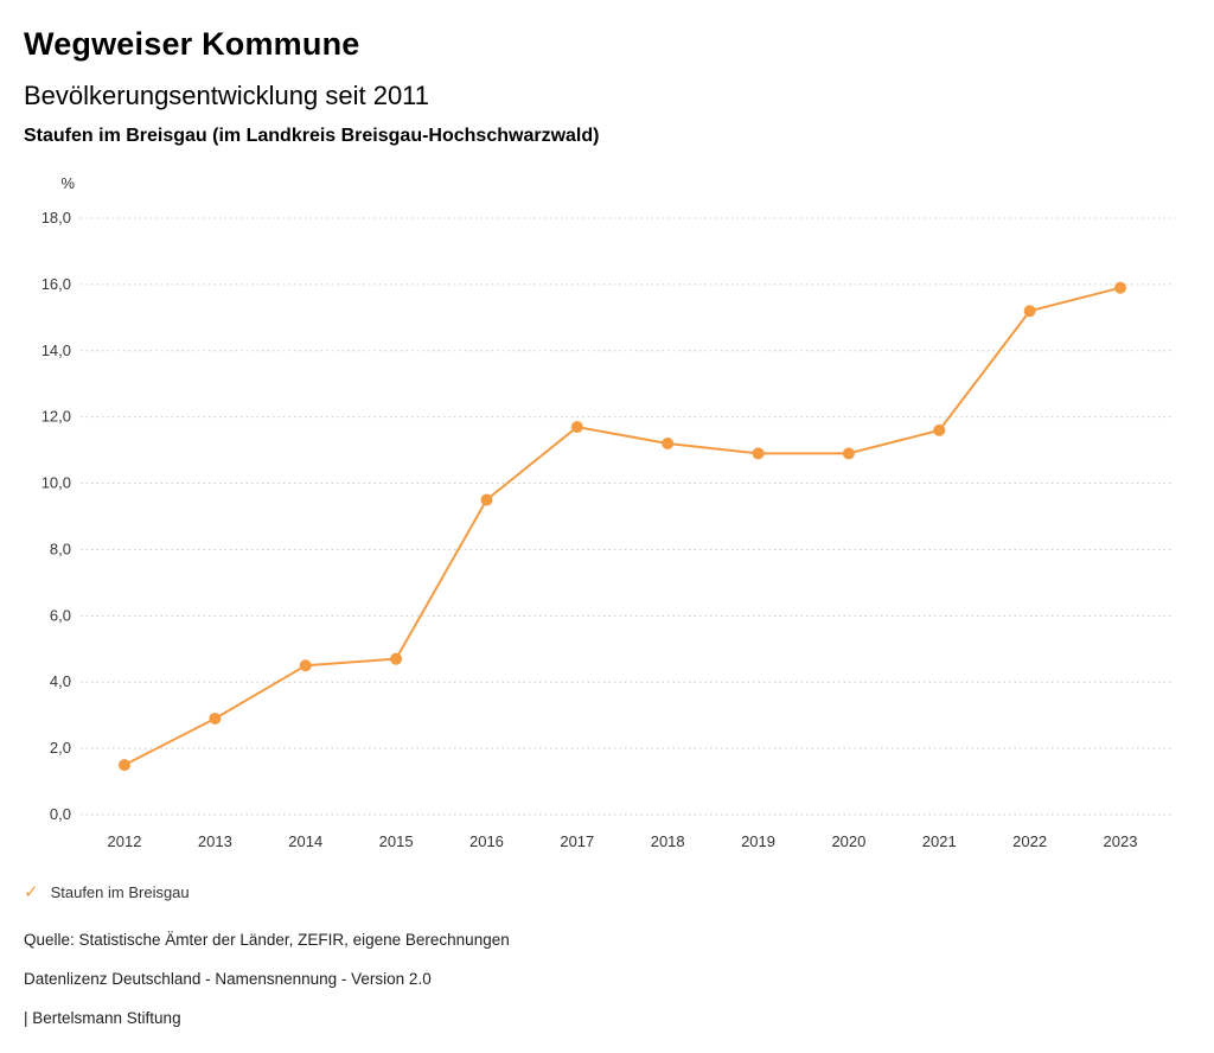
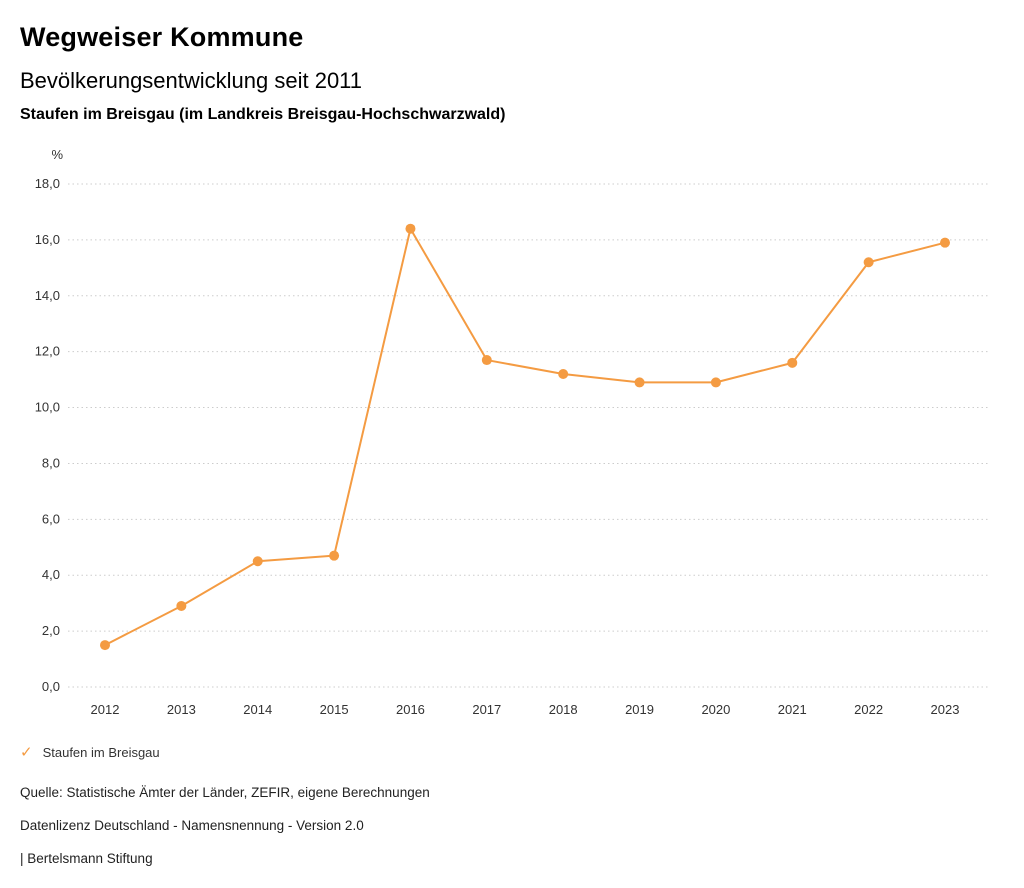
2016: 9,5 -> 16,4
